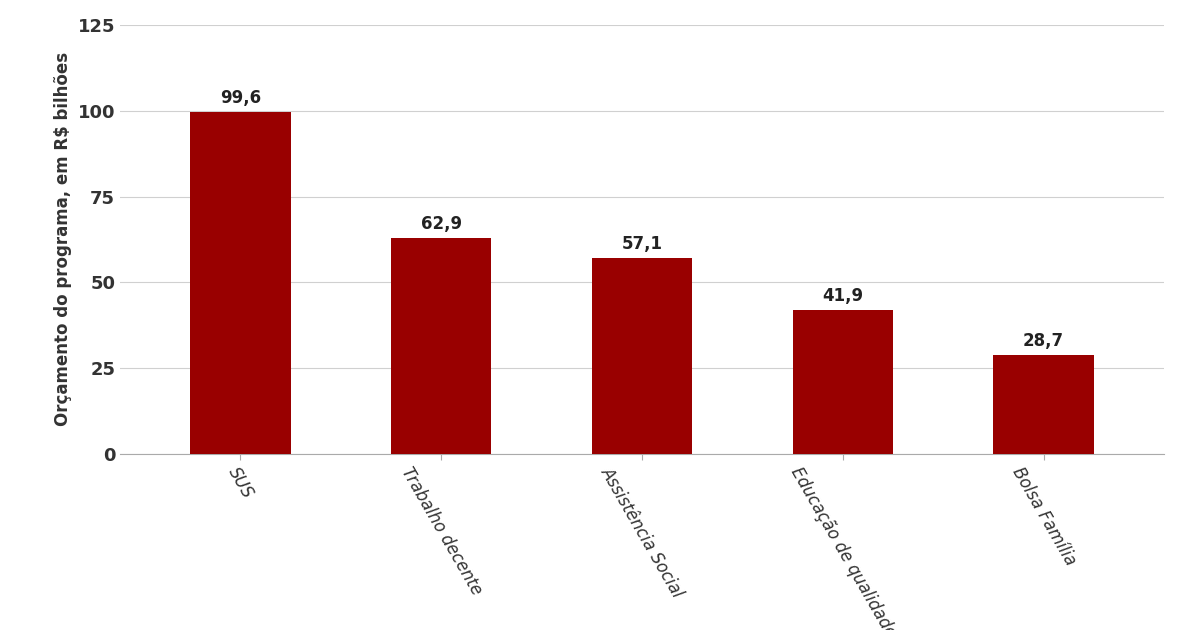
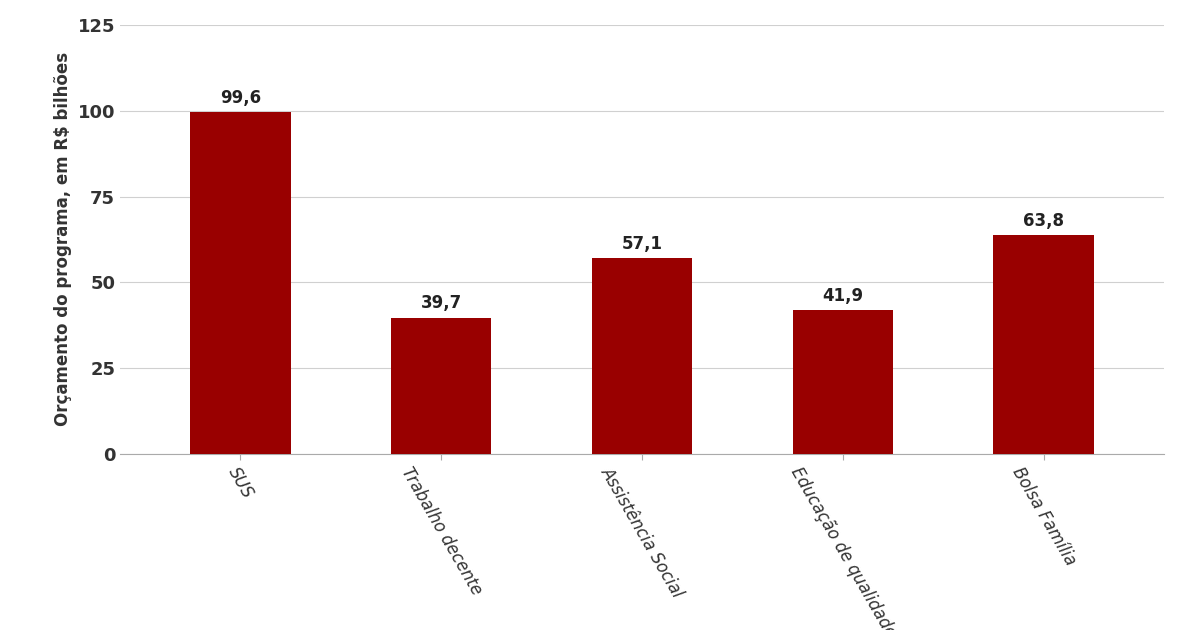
Trabalho decente: 62,9 -> 39,7
Bolsa Família: 28,7 -> 63,8
